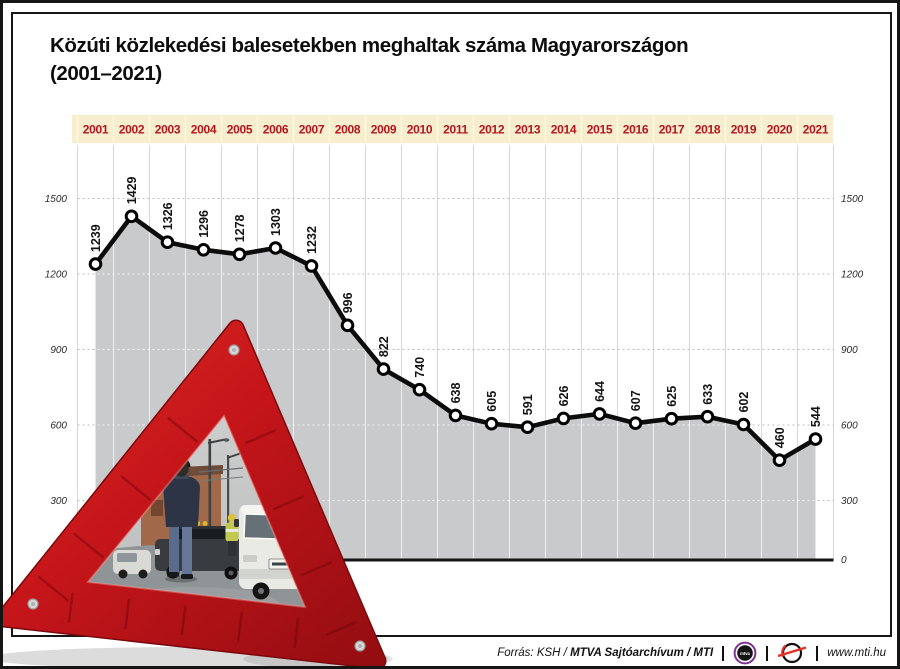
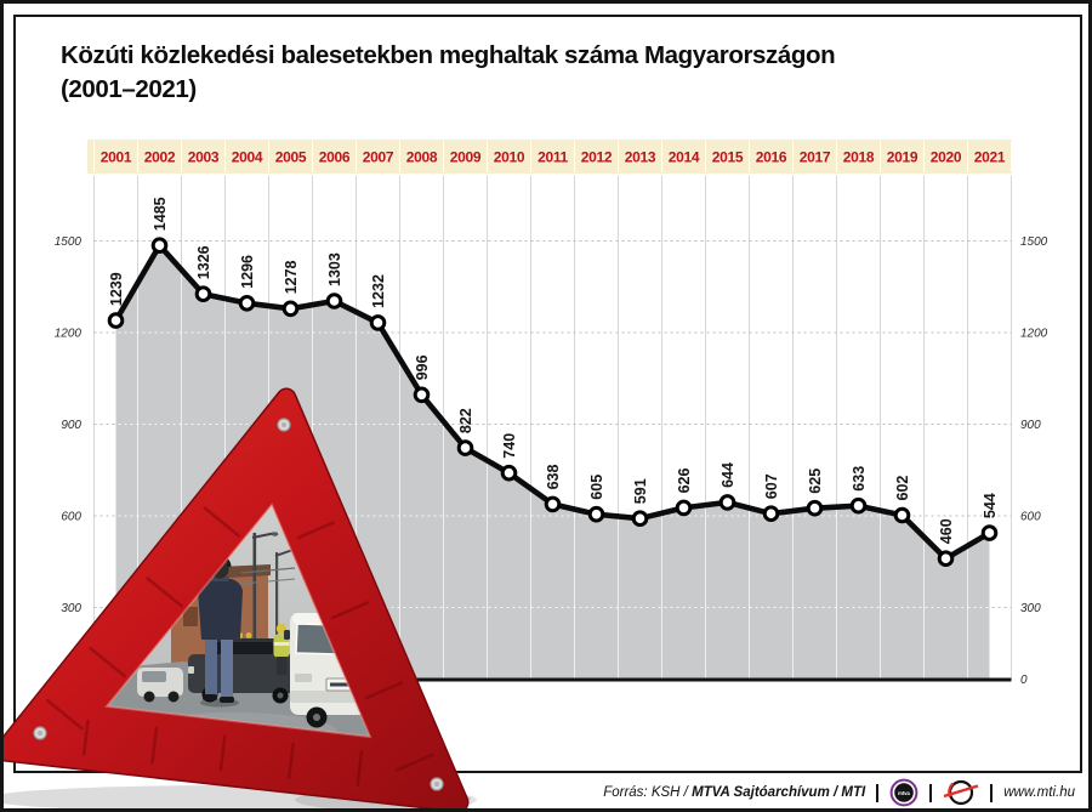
2002: 1429 -> 1485
